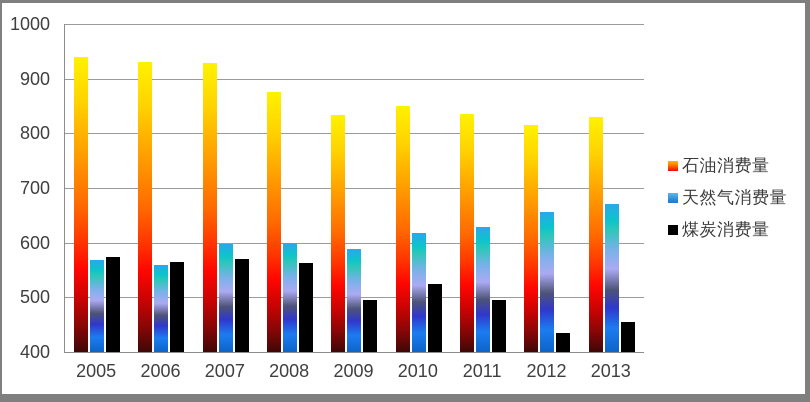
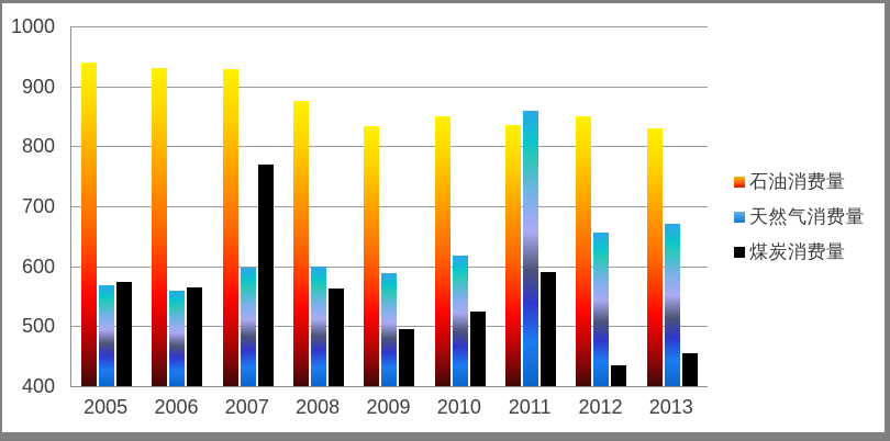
煤炭消费量/2007: 570 -> 770
天然气消费量/2011: 630 -> 860
煤炭消费量/2011: 500 -> 590
石油消费量/2012: 820 -> 850
